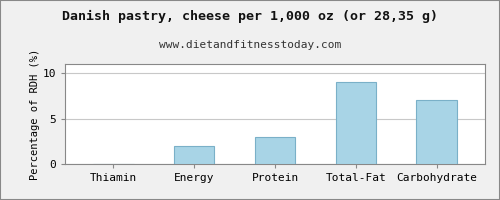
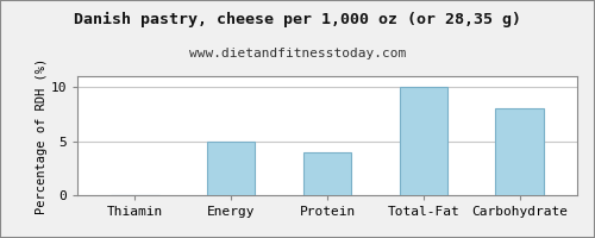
Energy: 2 -> 5
Protein: 3 -> 4
Total-Fat: 9 -> 10
Carbohydrate: 7 -> 8
